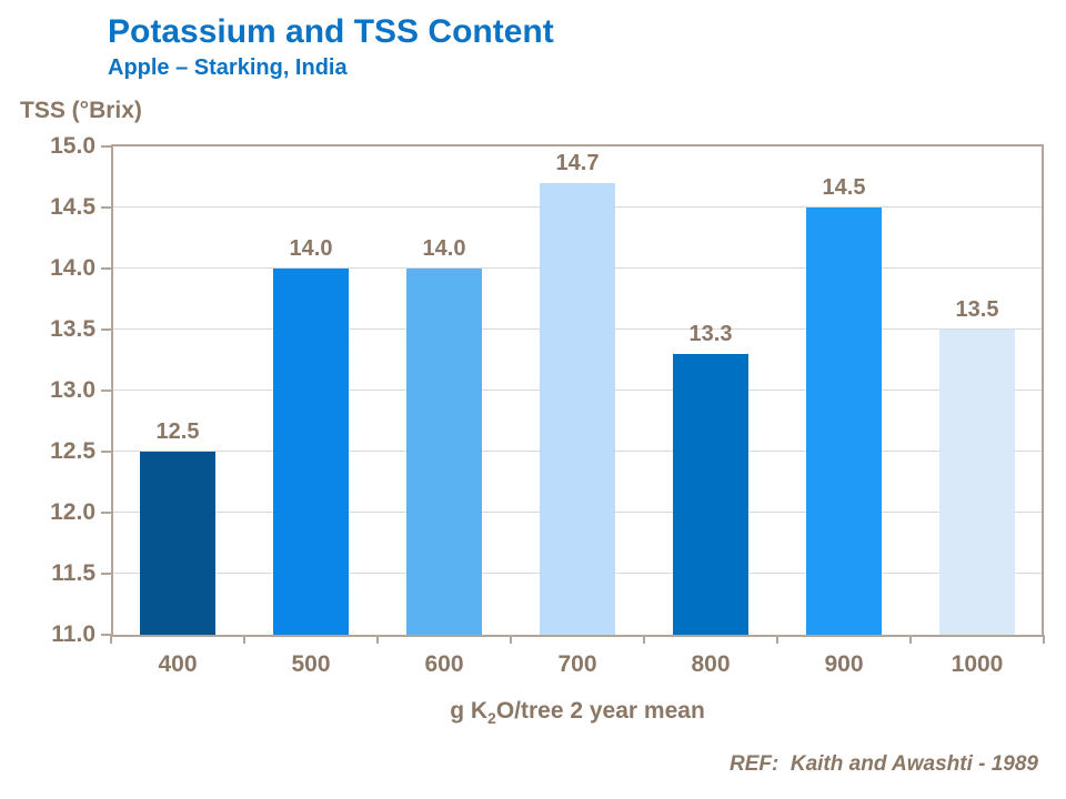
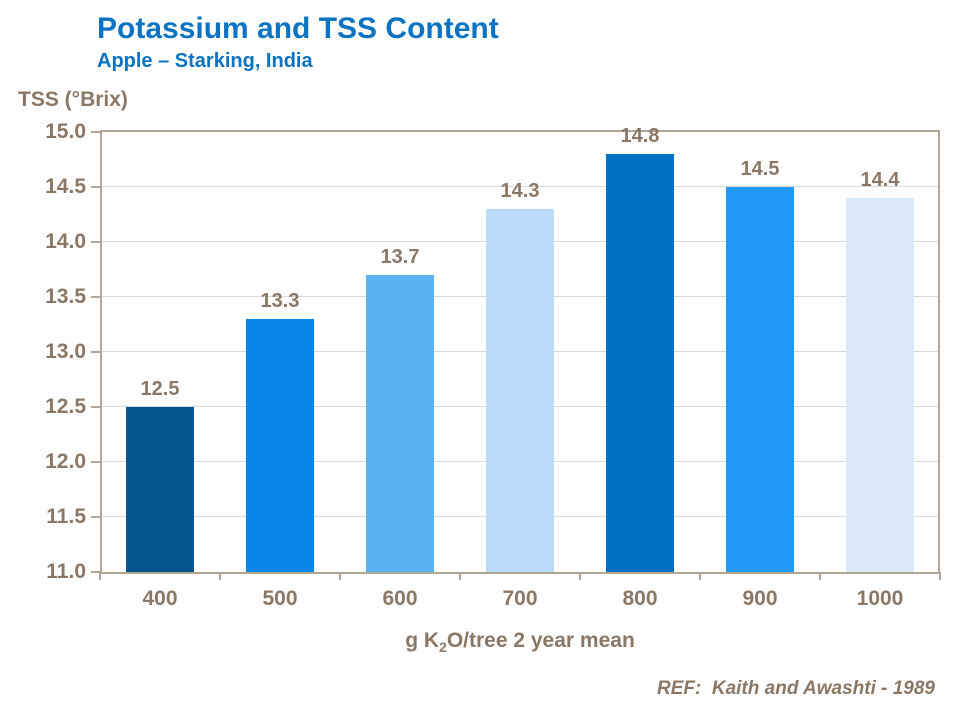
500: 14.0 -> 13.3
600: 14.0 -> 13.7
700: 14.7 -> 14.3
800: 13.3 -> 14.8
1000: 13.5 -> 14.4
